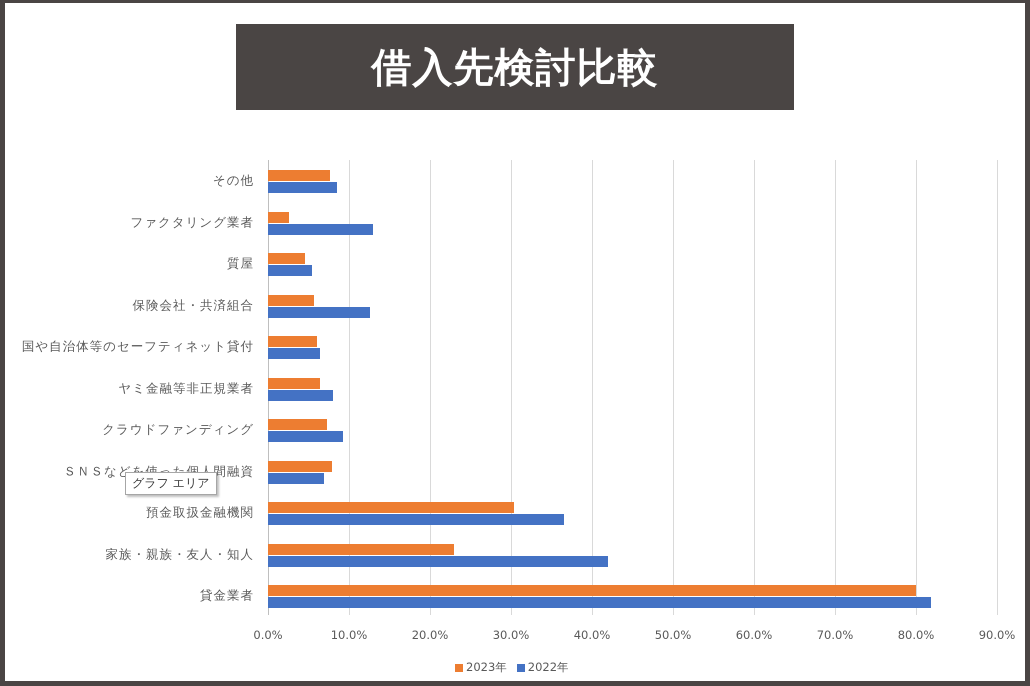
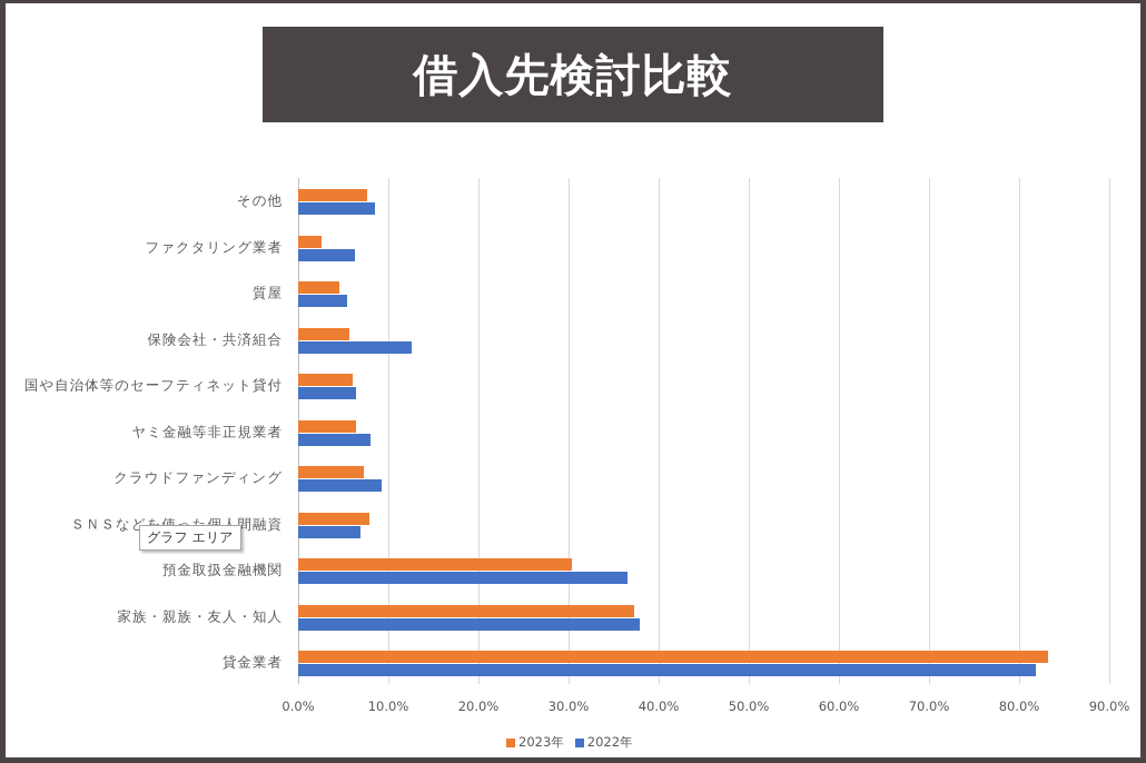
2022年/ファクタリング業者: 13% -> 6%
2023年/家族・親族・友人・知人: 23% -> 37%
2022年/家族・親族・友人・知人: 42% -> 38%
2023年/貸金業者: 80% -> 83%
